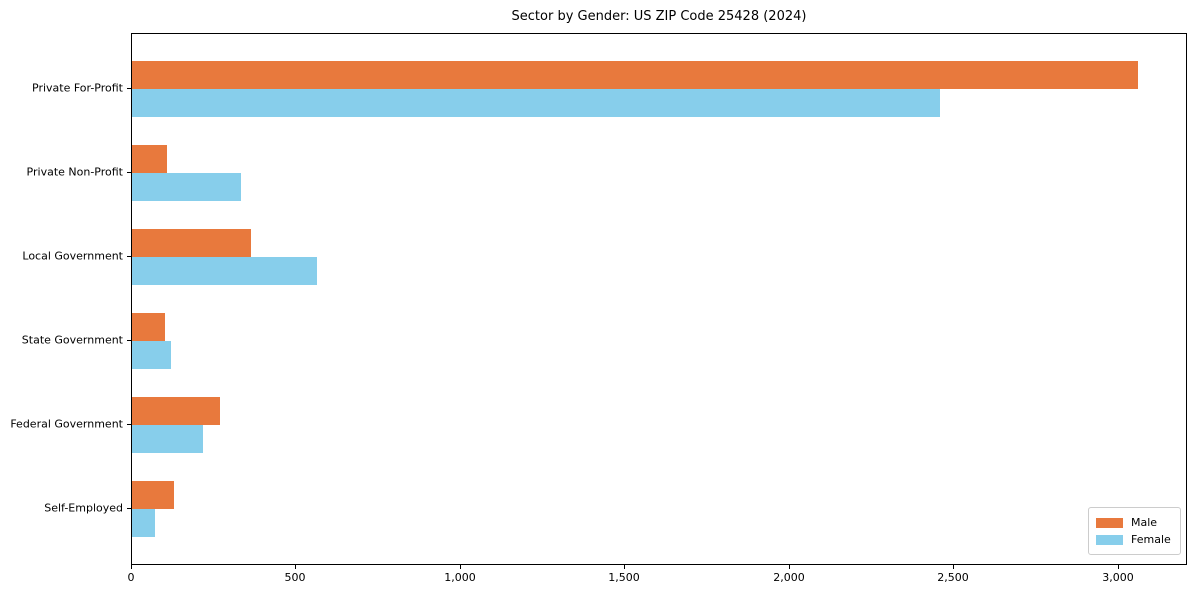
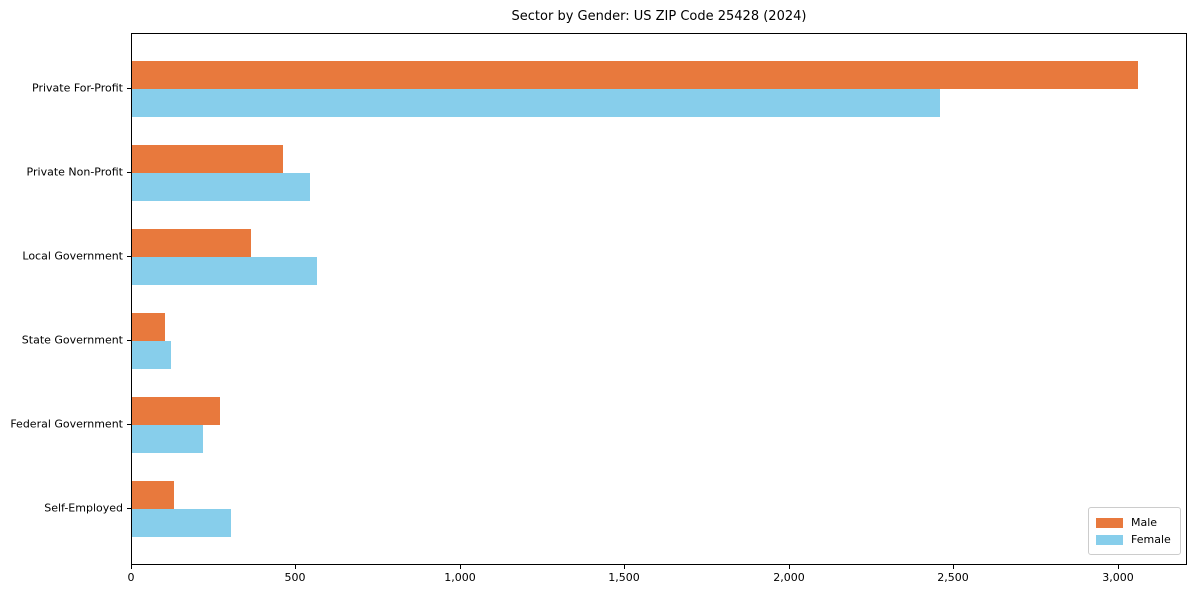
Male/Private Non-Profit: 110 -> 460
Female/Private Non-Profit: 330 -> 540
Female/Self-Employed: 70 -> 300
